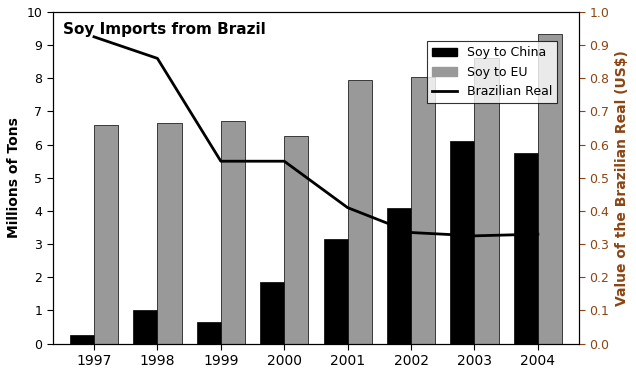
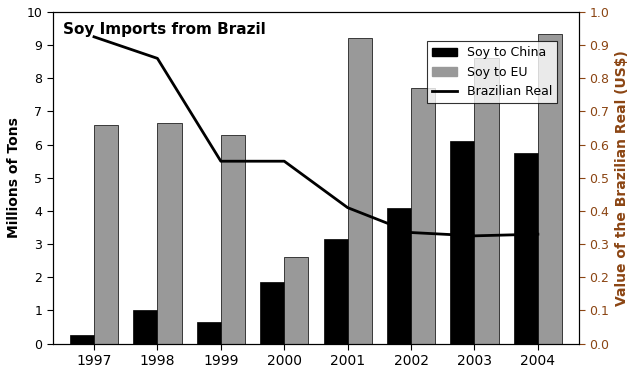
Soy to EU/1999: 6.70 -> 6.30
Soy to EU/2000: 6.25 -> 2.60
Soy to EU/2001: 7.95 -> 9.20
Soy to EU/2002: 8.05 -> 7.70
